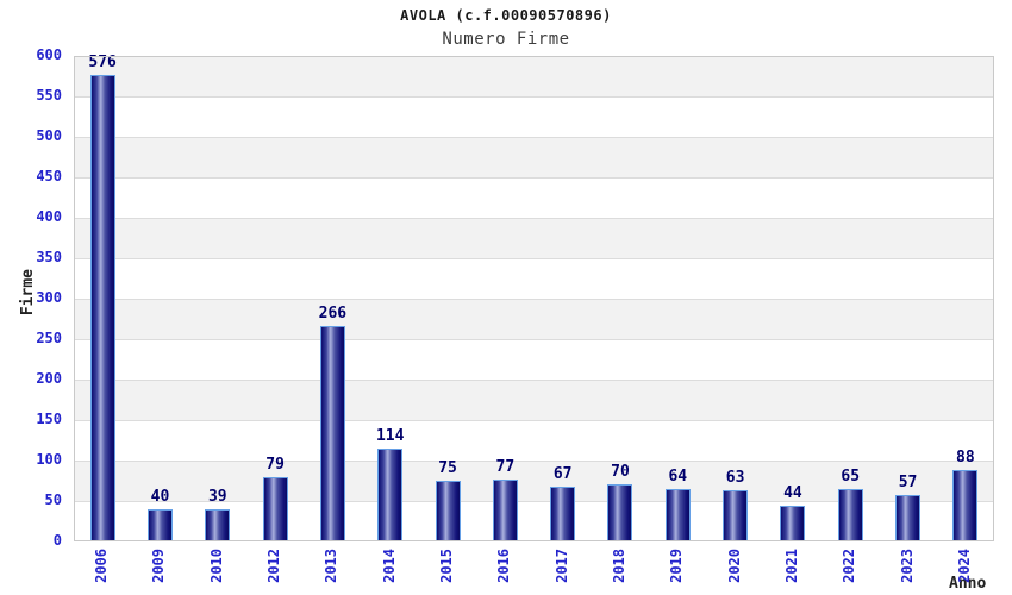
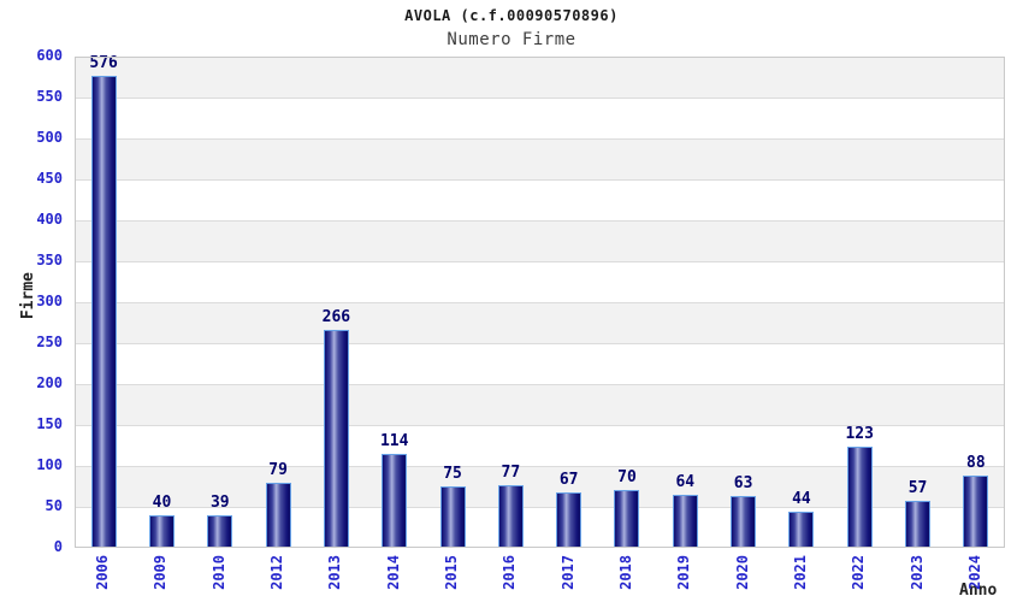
2022: 65 -> 123
